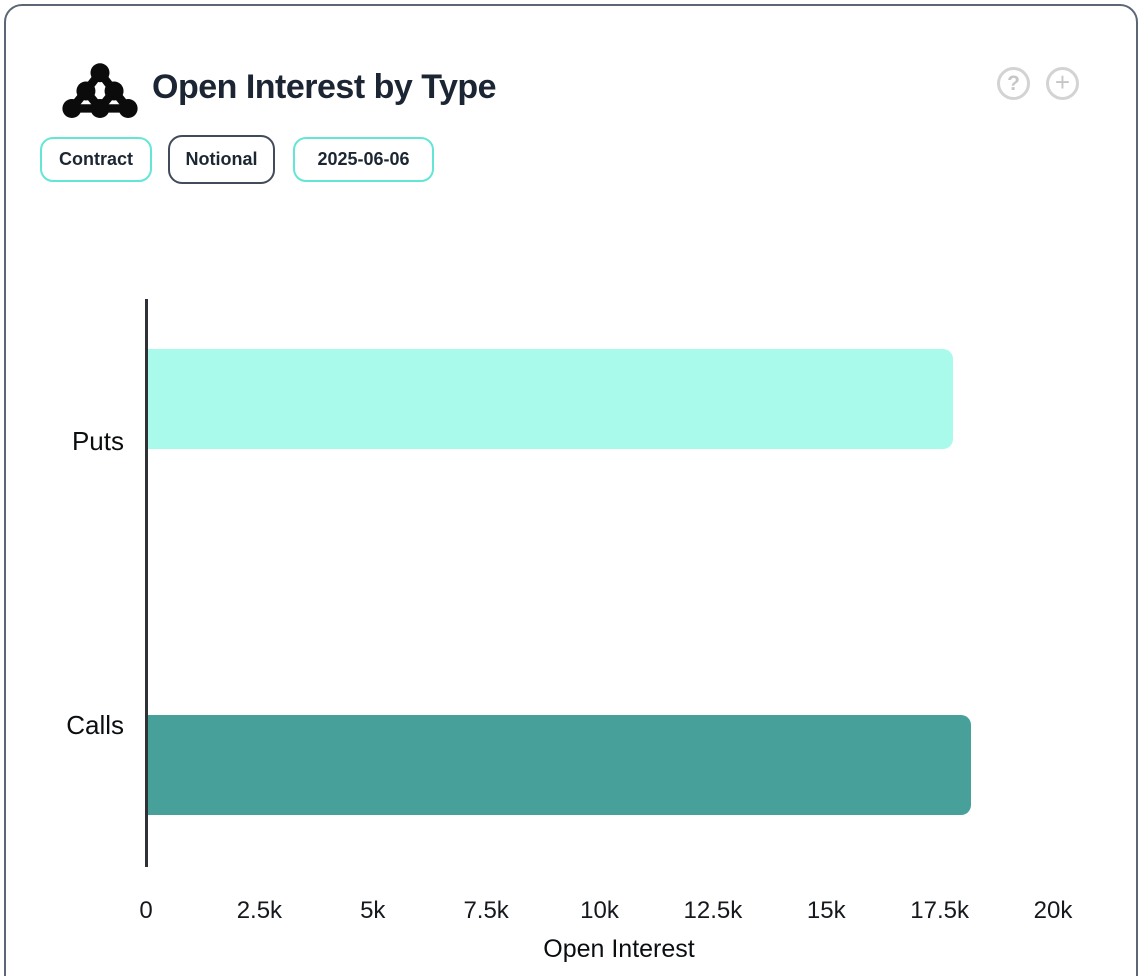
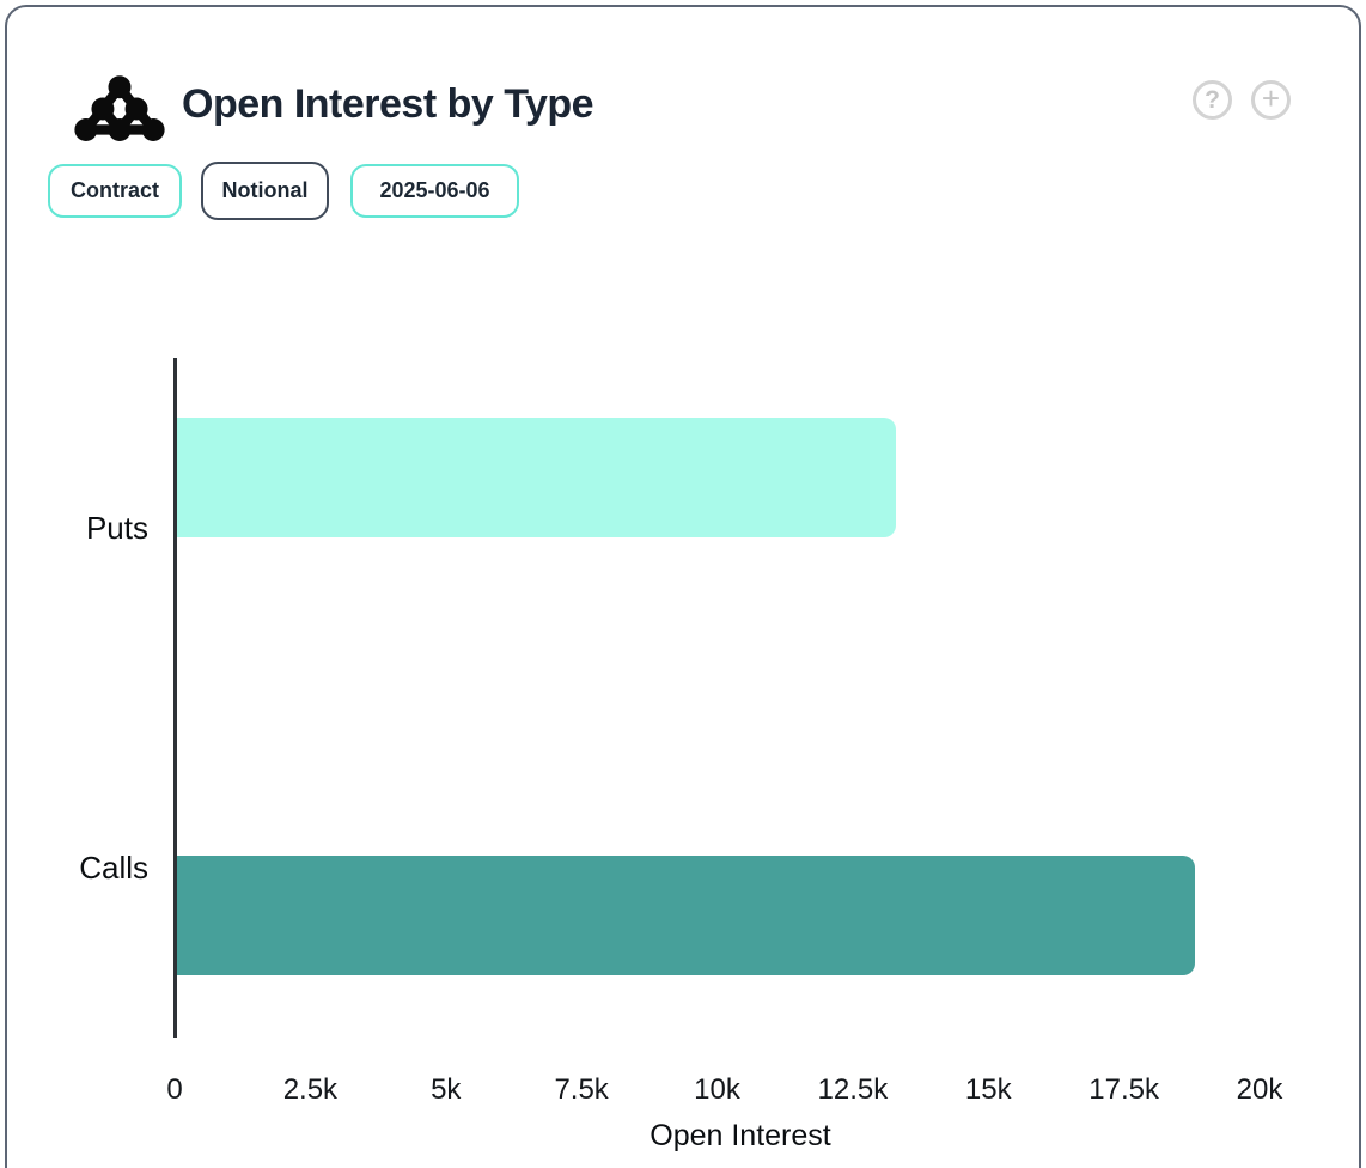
Puts: 17.8k -> 13.3k
Calls: 18.2k -> 18.8k
